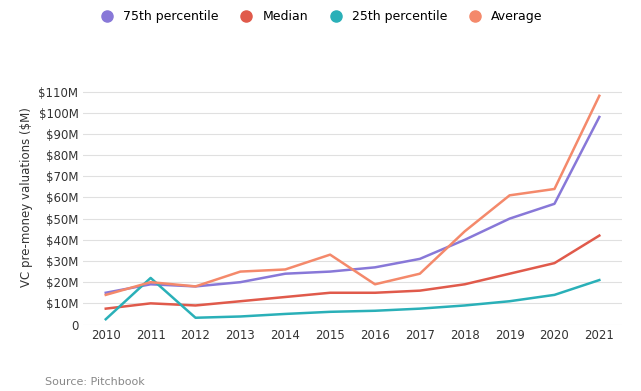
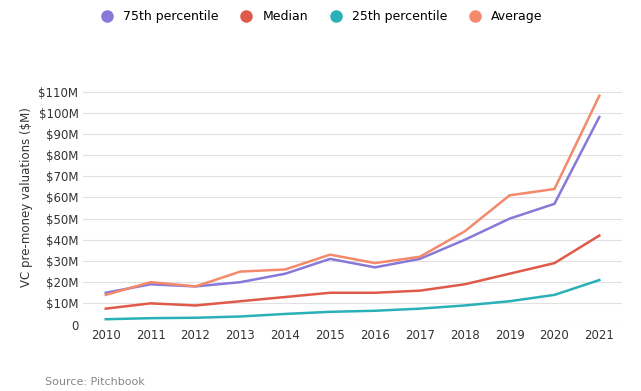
25th percentile/2011: $22.0M -> $3.0M
75th percentile/2015: $25M -> $31M
Average/2016: $19M -> $29M
Average/2017: $24M -> $32M
